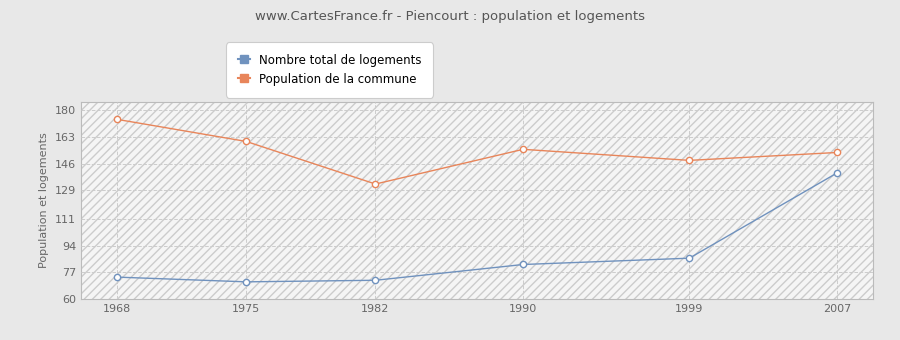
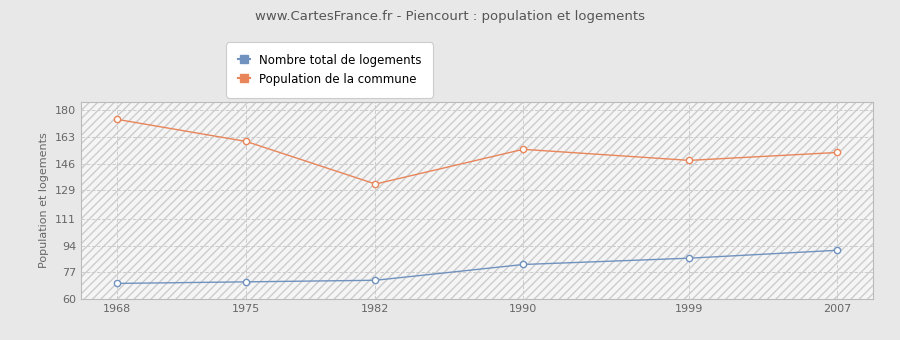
Nombre total de logements/1968: 74 -> 70
Nombre total de logements/2007: 140 -> 91
